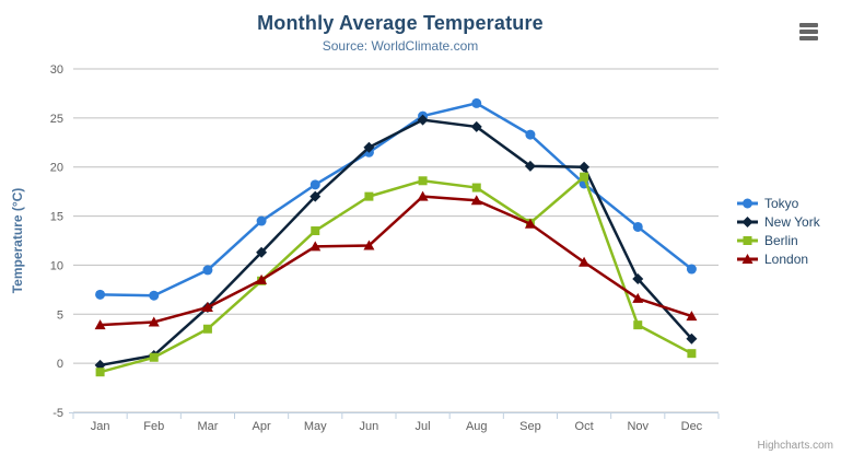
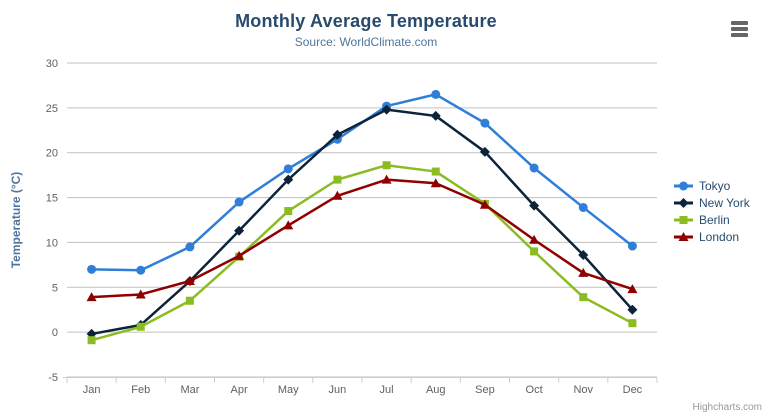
London/Jun: 12 -> 15
New York/Oct: 20 -> 14
Berlin/Oct: 19 -> 9
